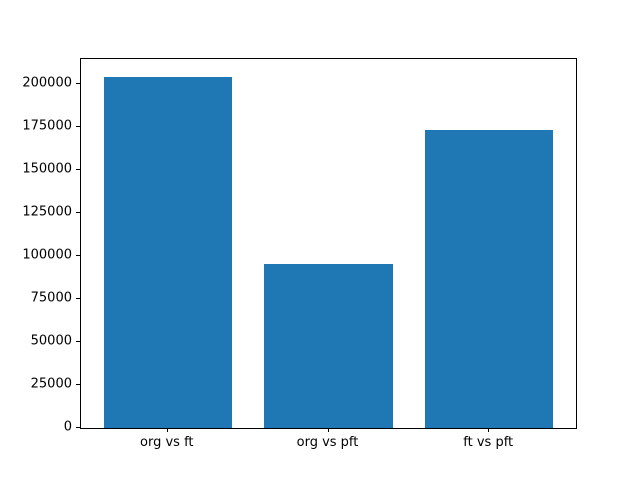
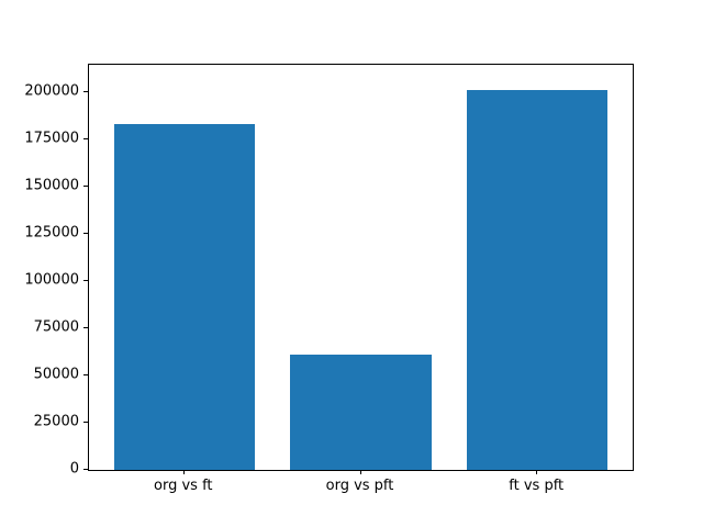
org vs ft: 204000 -> 183000
org vs pft: 96000 -> 61000
ft vs pft: 173000 -> 201000
